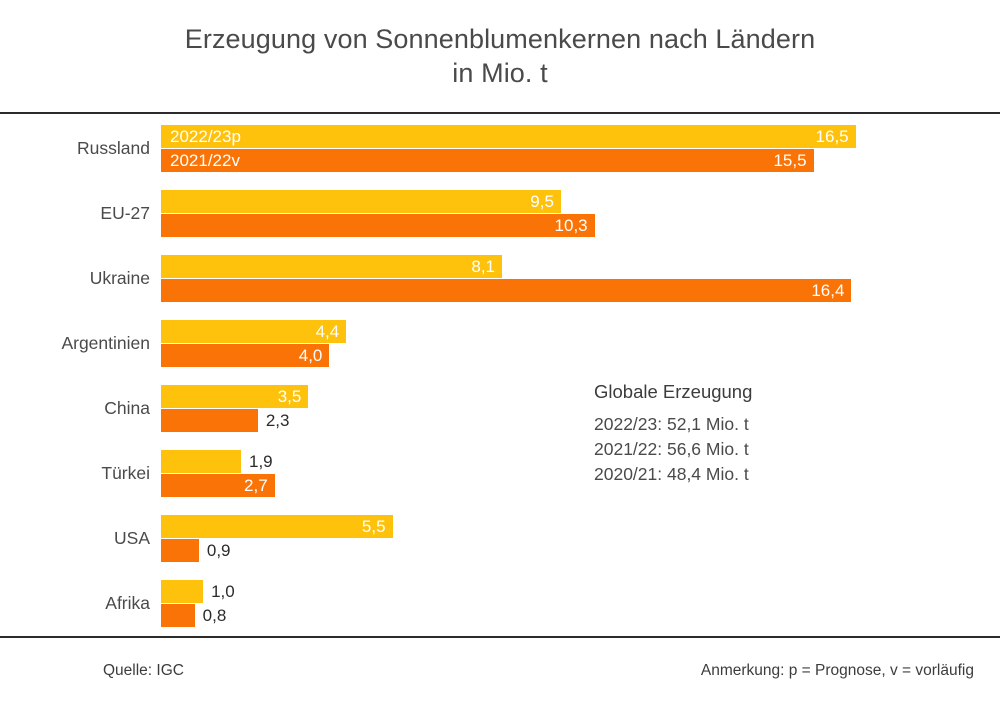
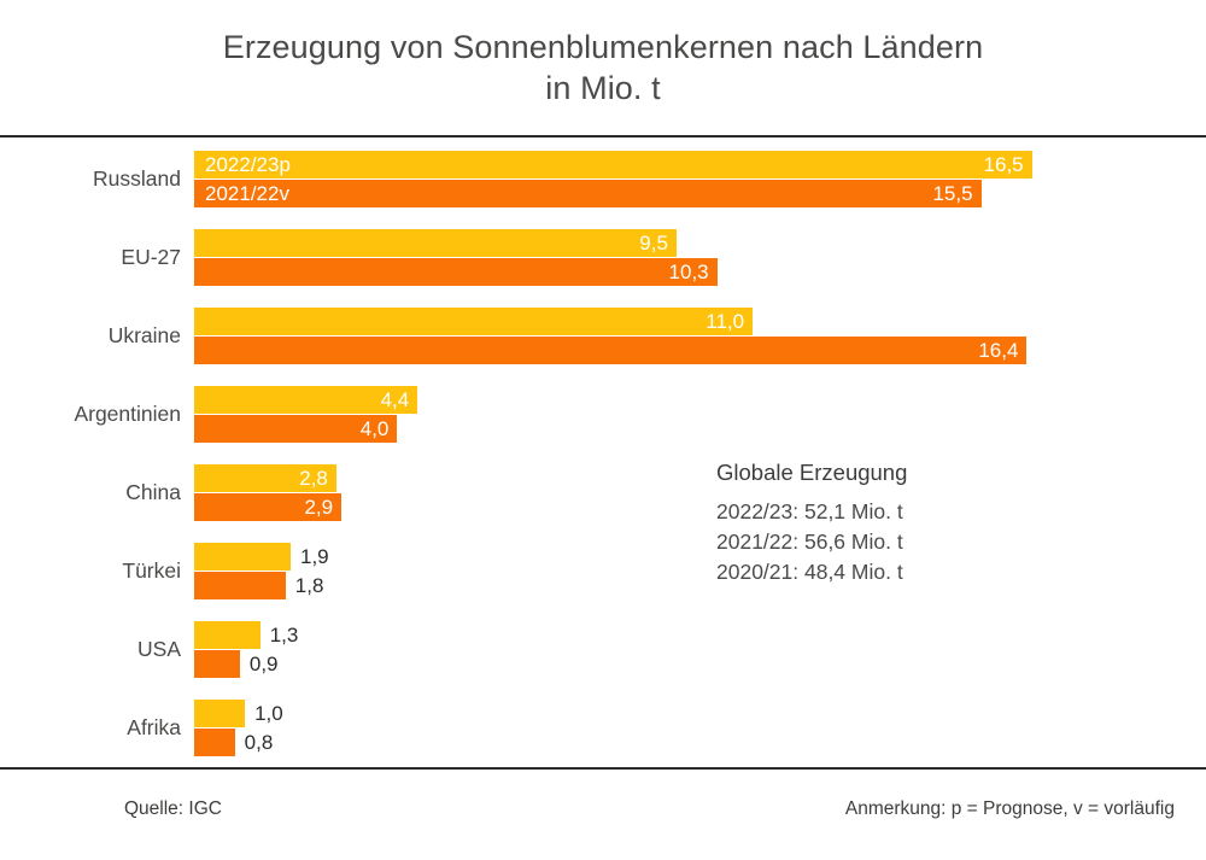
2022/23p/Ukraine: 8,1 -> 11,0
2022/23p/China: 3,5 -> 2,8
2021/22v/China: 2,3 -> 2,9
2021/22v/Türkei: 2,7 -> 1,8
2022/23p/USA: 5,5 -> 1,3
